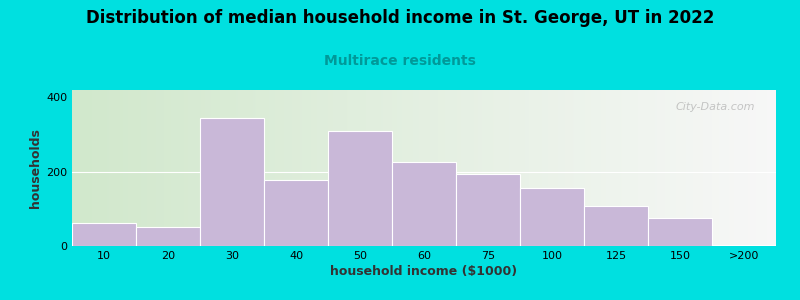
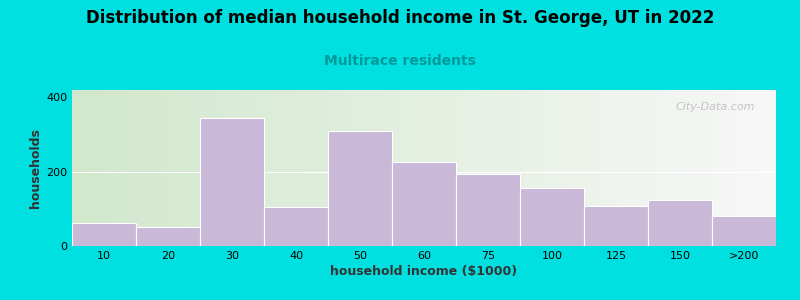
40: 178 -> 105
150: 75 -> 125
>200: 4 -> 80
